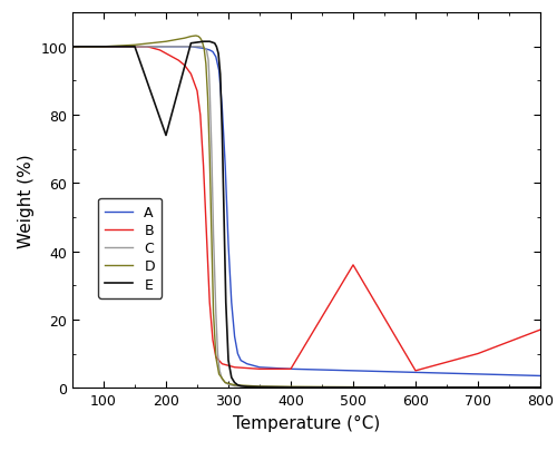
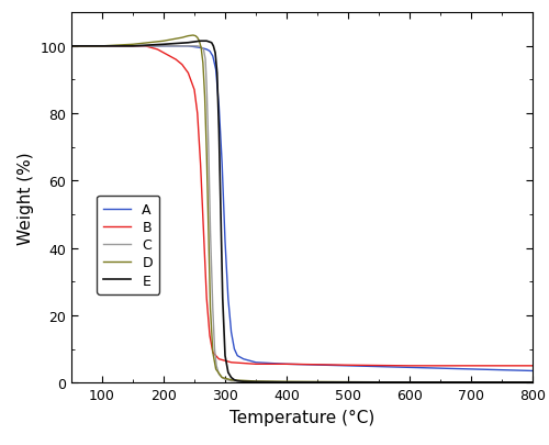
E/200: 74.0 -> 100.5
B/500: 36.0 -> 5.2
B/700: 10.0 -> 5.0
B/800: 17.0 -> 5.0
